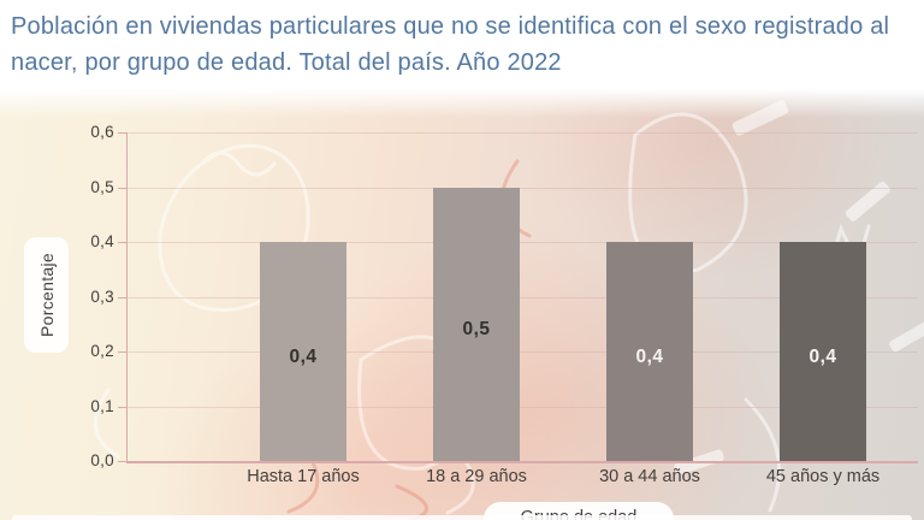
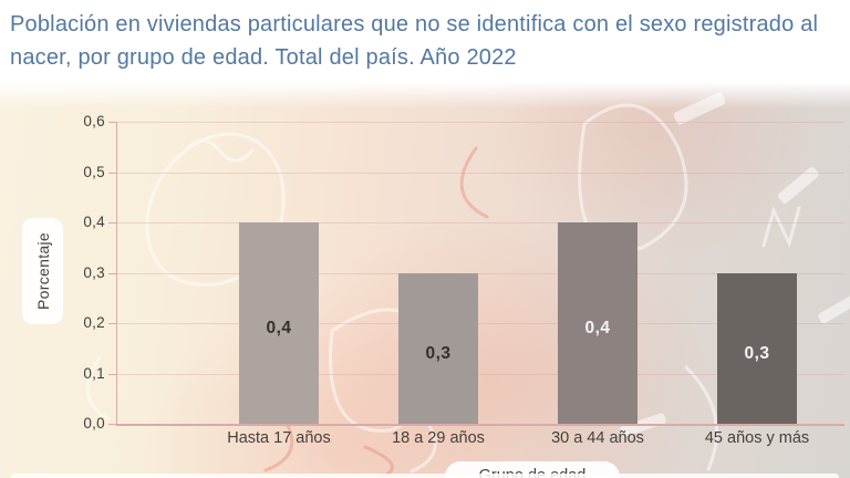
18 a 29 años: 0,5 -> 0,3
45 años y más: 0,4 -> 0,3
